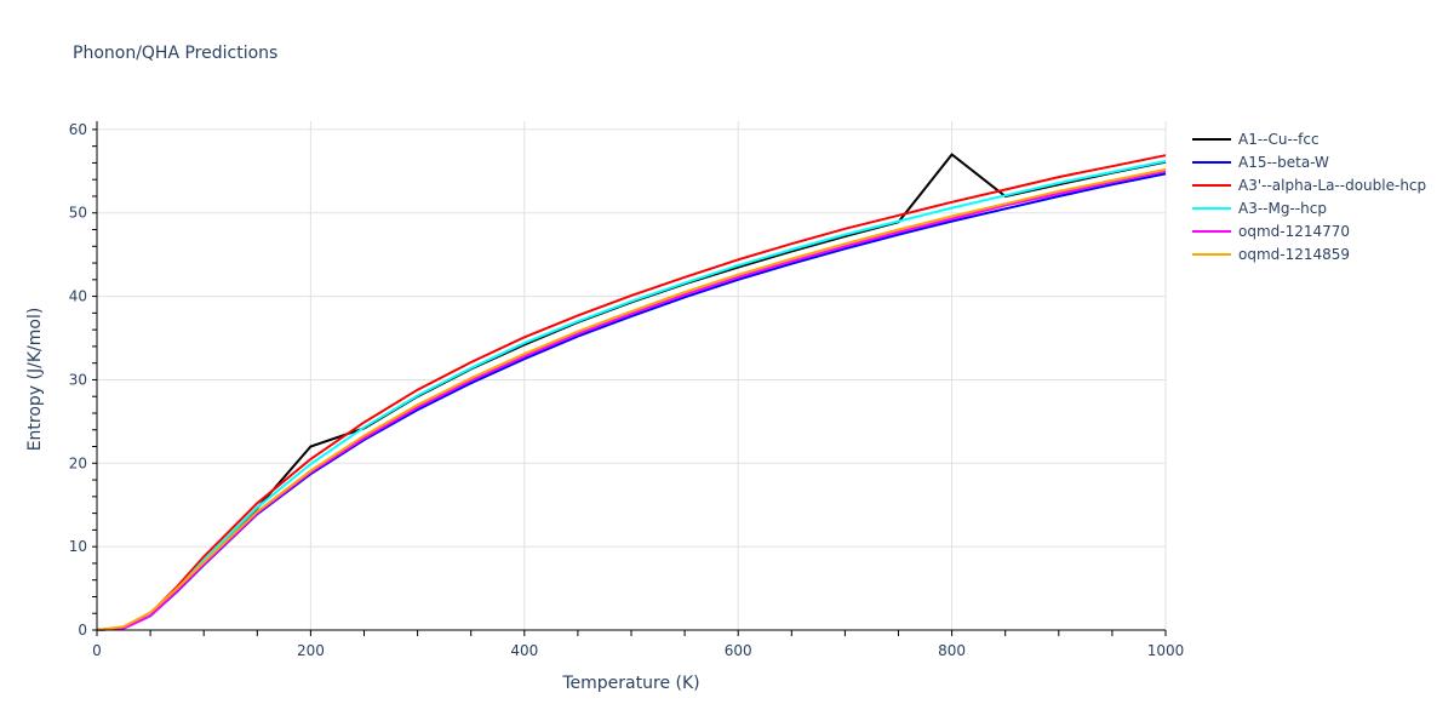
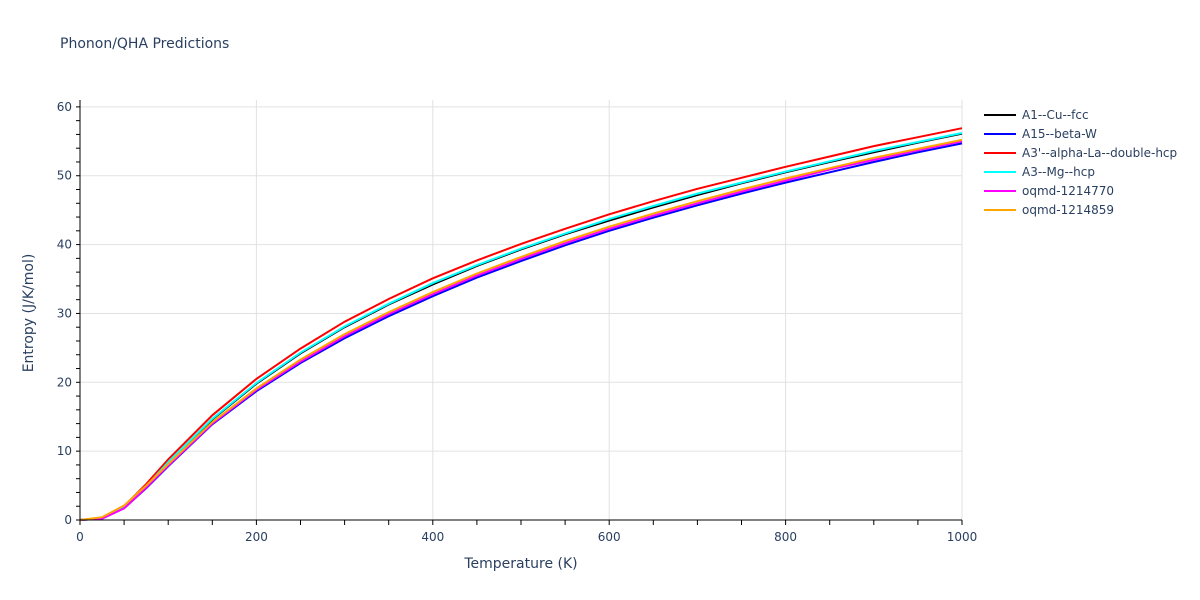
A1--Cu--fcc/200: 22 -> 20
A1--Cu--fcc/800: 57 -> 50
